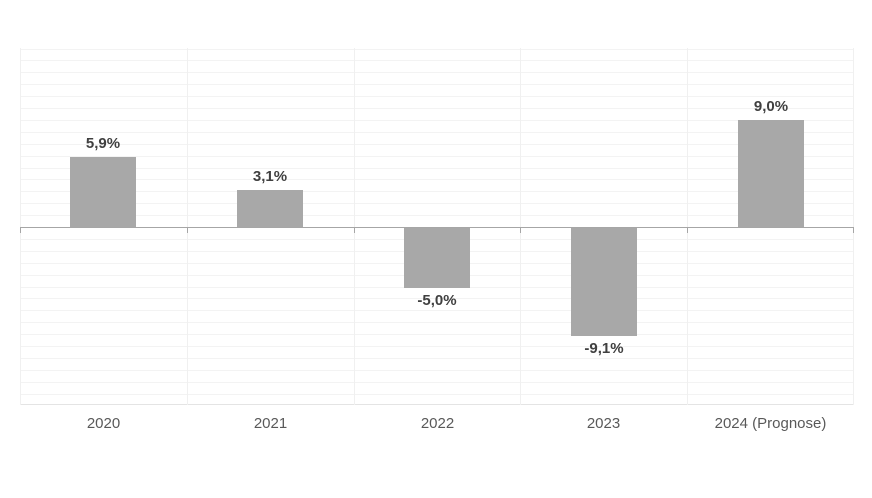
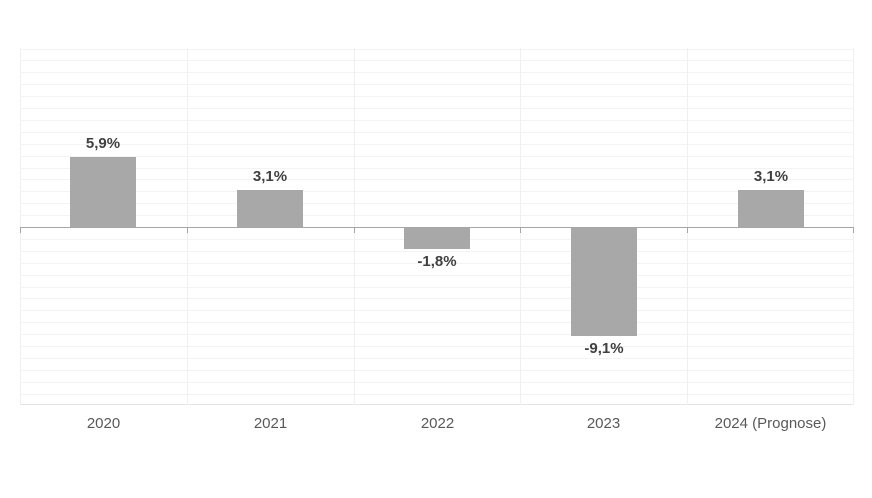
2022: -5,0% -> -1,8%
2024 (Prognose): 9,0% -> 3,1%
